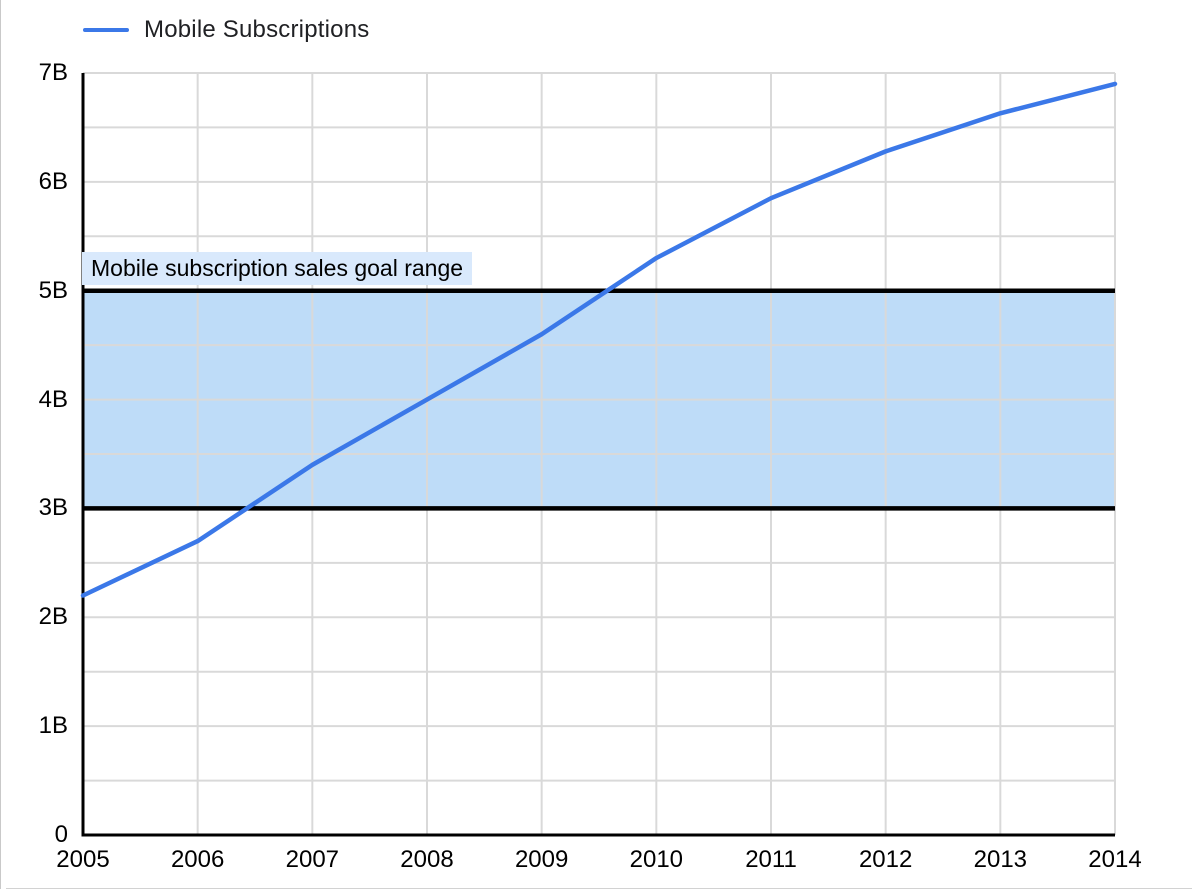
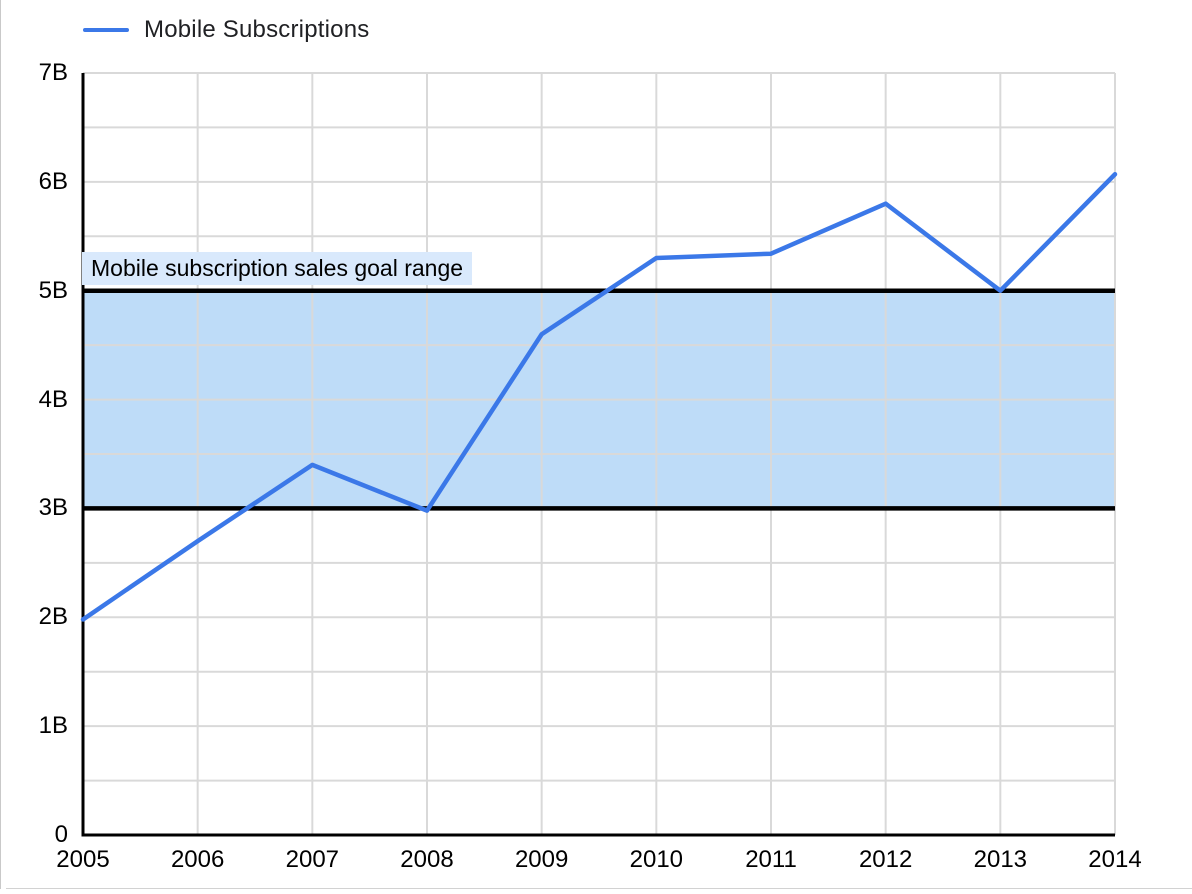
2005: 2.20B -> 1.98B
2008: 4.00B -> 2.98B
2011: 5.85B -> 5.34B
2012: 6.28B -> 5.80B
2013: 6.63B -> 5.00B
2014: 6.90B -> 6.07B
